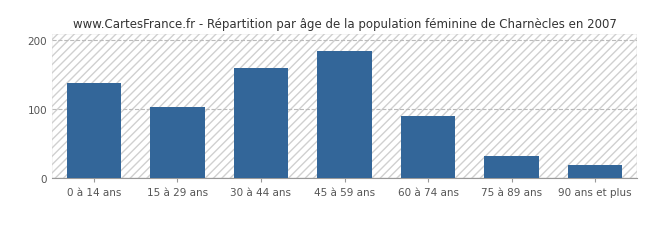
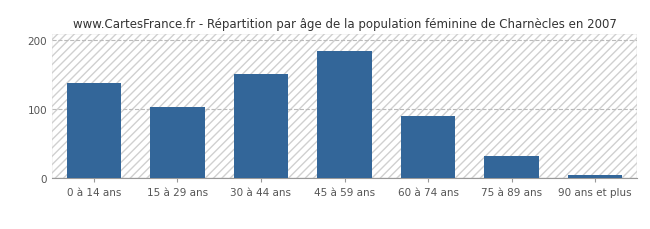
30 à 44 ans: 160 -> 152
90 ans et plus: 20 -> 5
